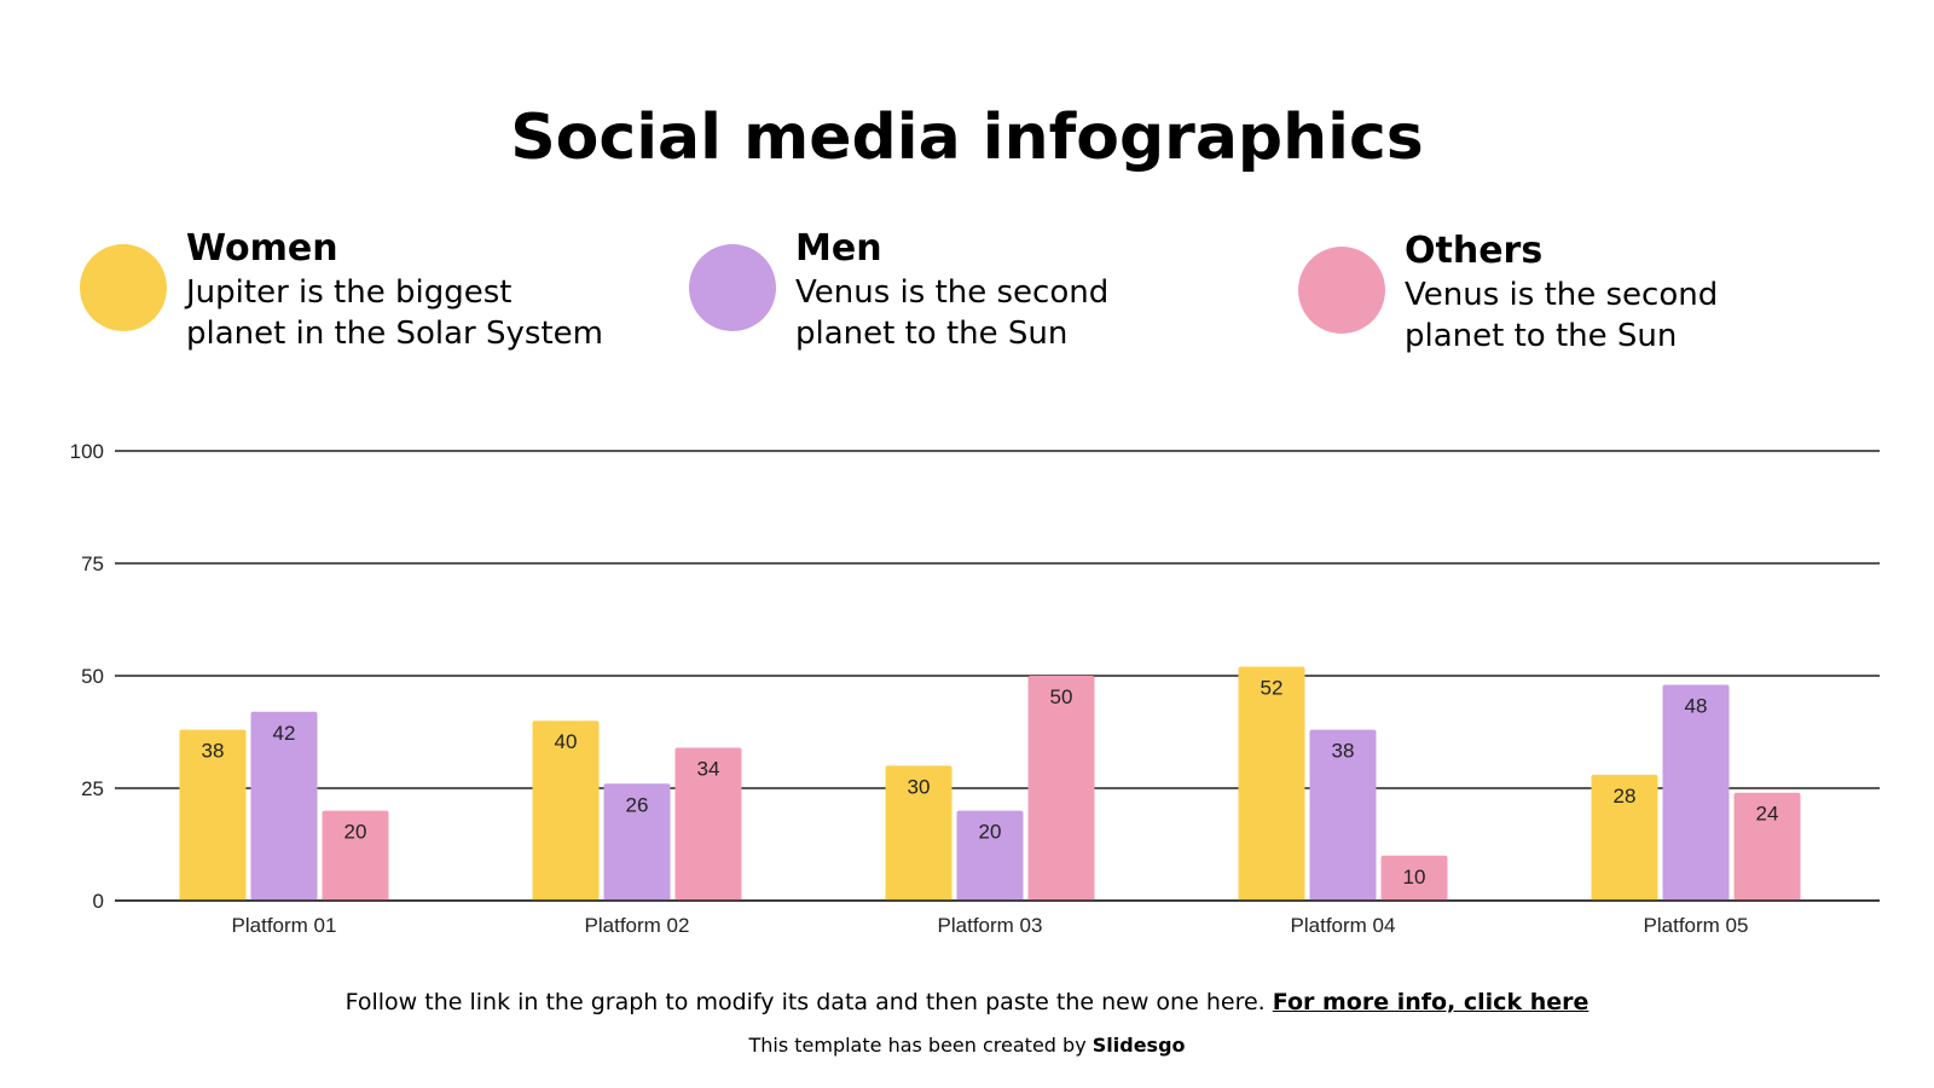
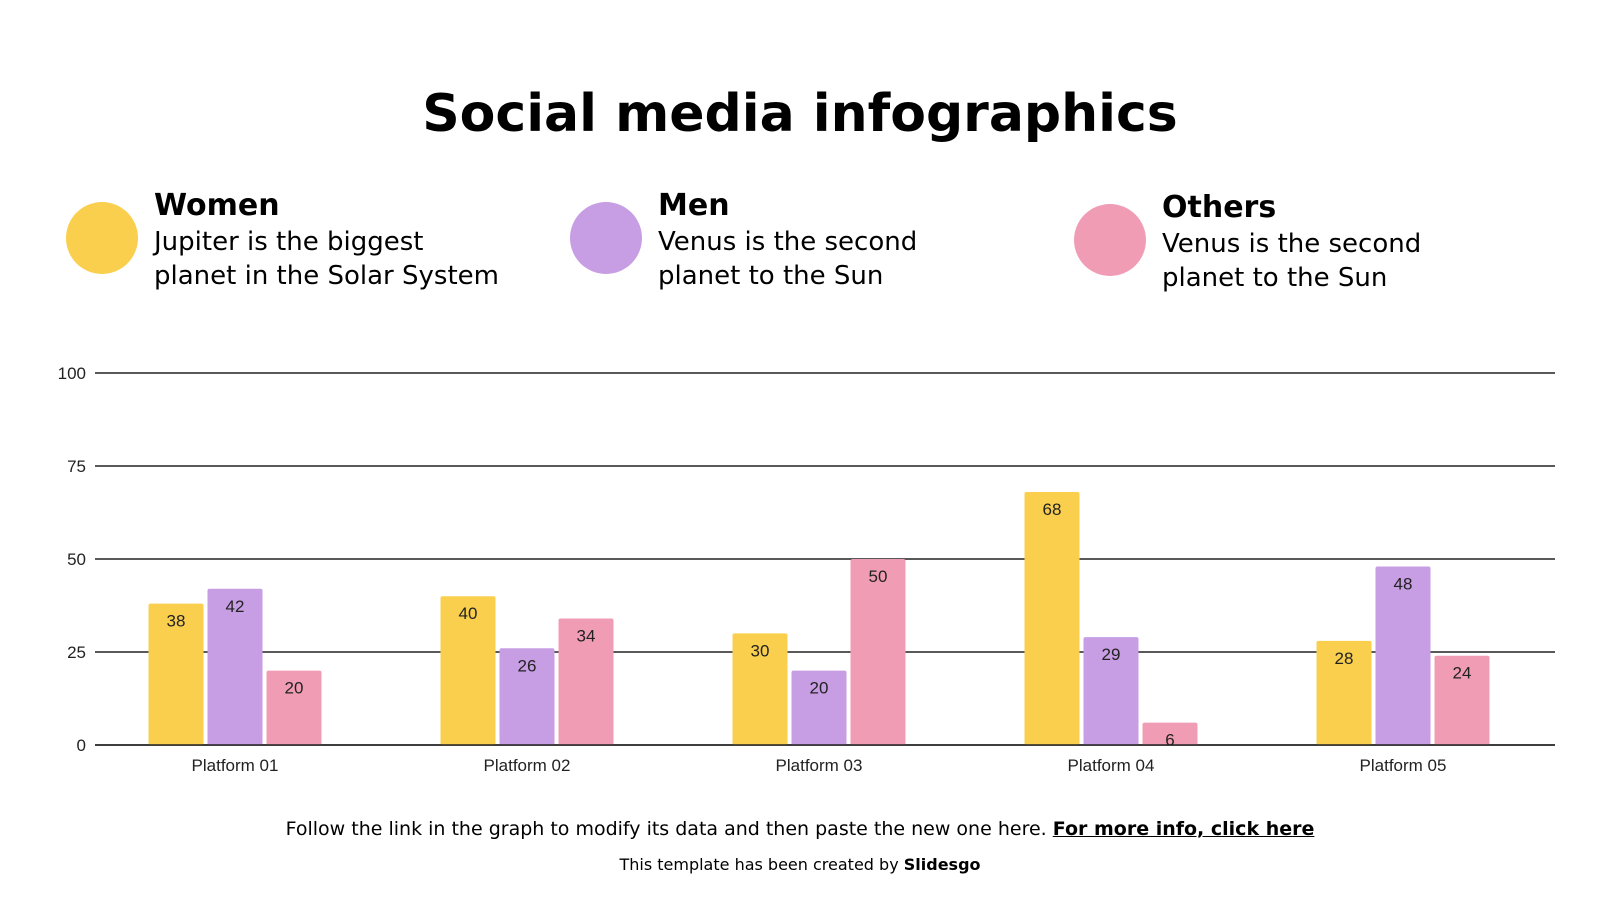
Women/Platform 04: 52 -> 68
Men/Platform 04: 38 -> 29
Others/Platform 04: 10 -> 6
